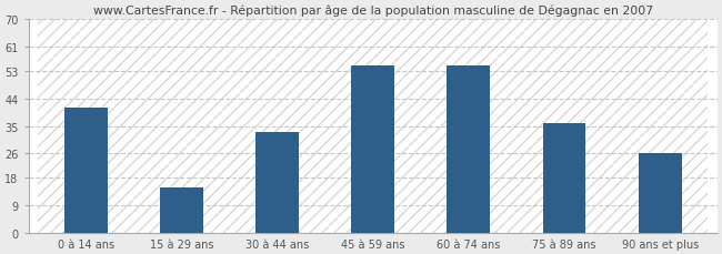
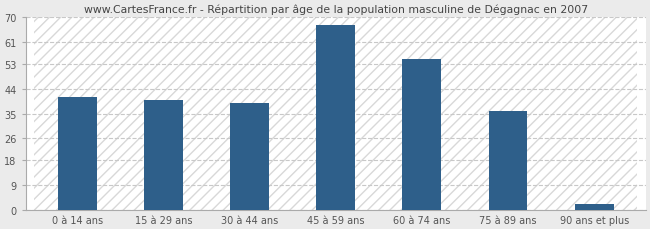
15 à 29 ans: 15 -> 40
30 à 44 ans: 33 -> 39
45 à 59 ans: 55 -> 67
90 ans et plus: 26 -> 2
